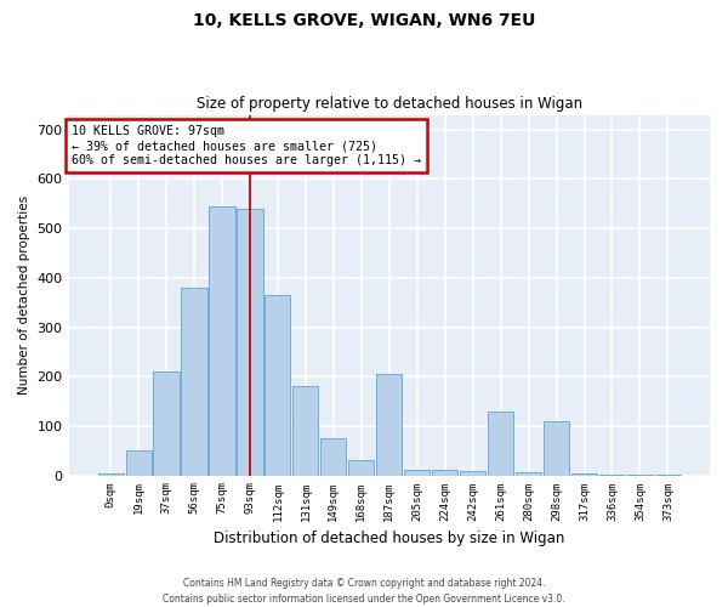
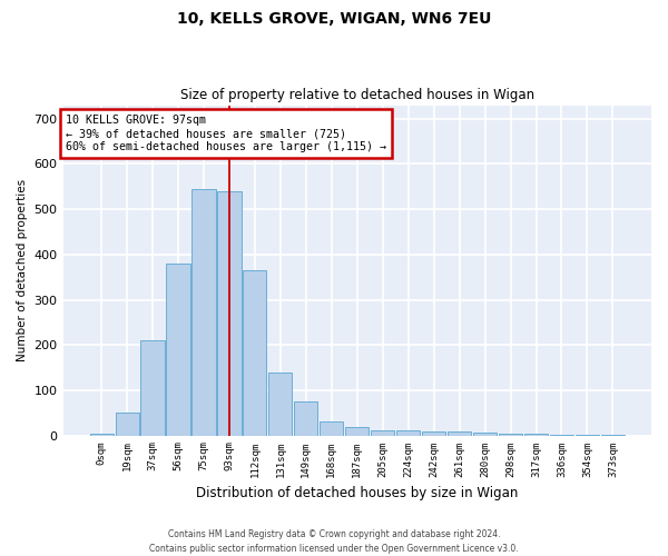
131sqm: 180 -> 140
187sqm: 205 -> 18
261sqm: 130 -> 8
298sqm: 110 -> 5
